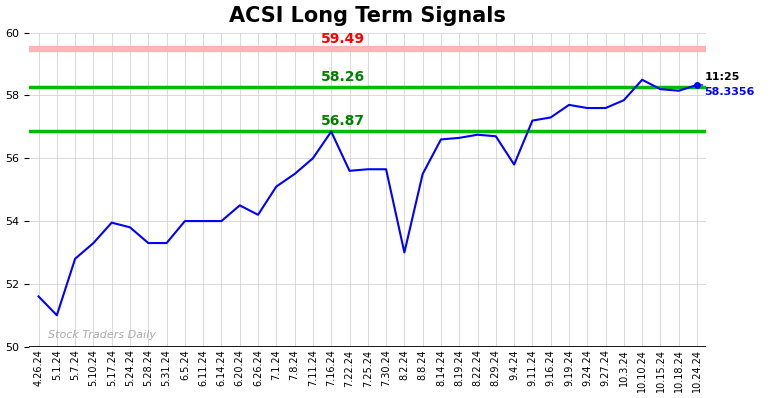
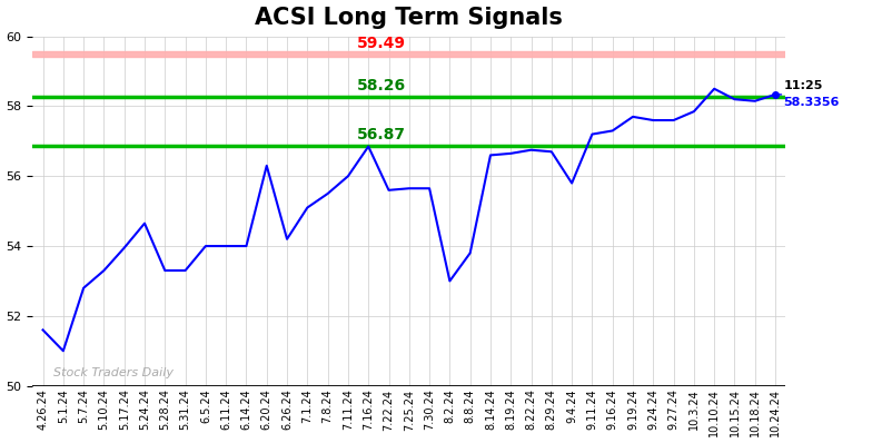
5.24.24: 53.80 -> 54.65
6.20.24: 54.50 -> 56.30
8.8.24: 55.50 -> 53.80
